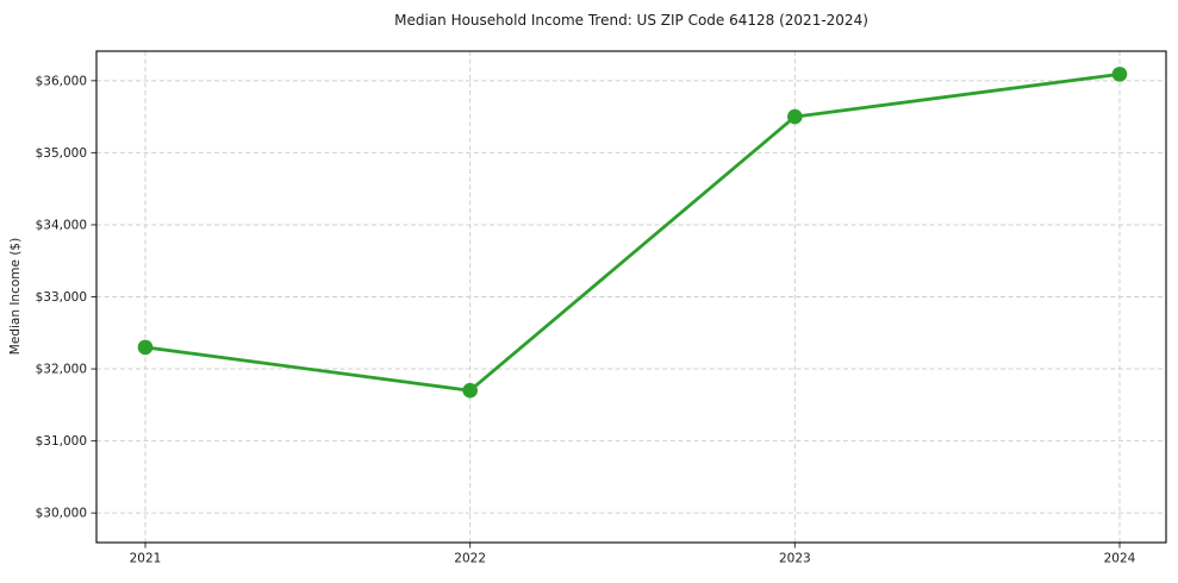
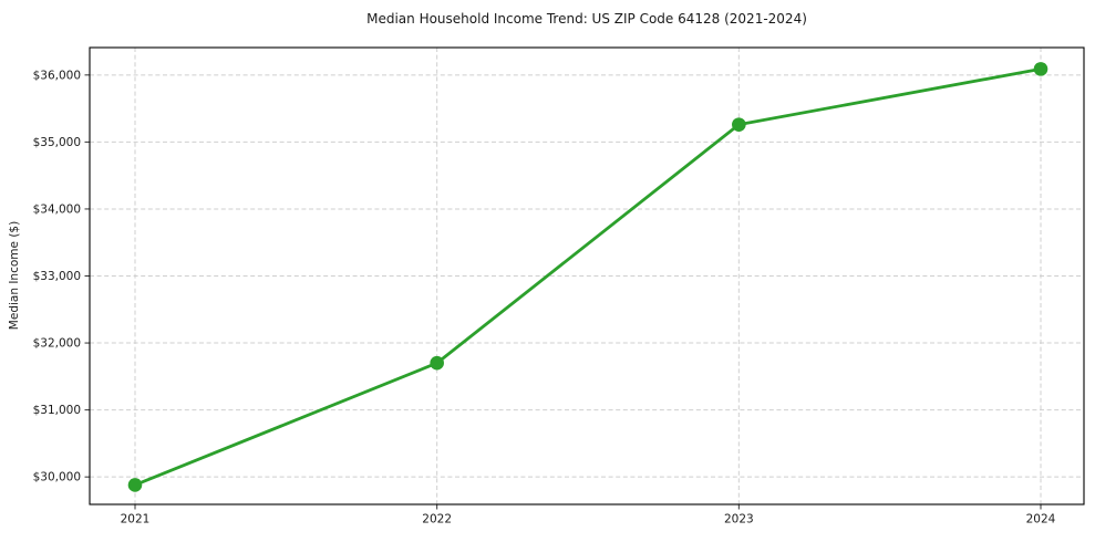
2021: $32300 -> $29900
2023: $35500 -> $35300
